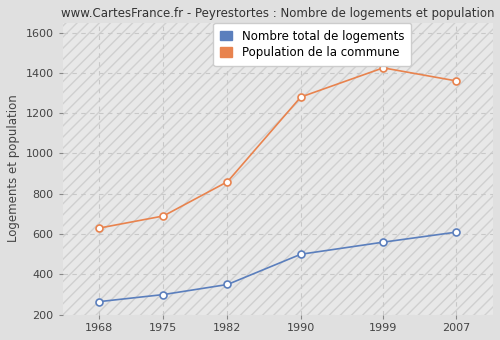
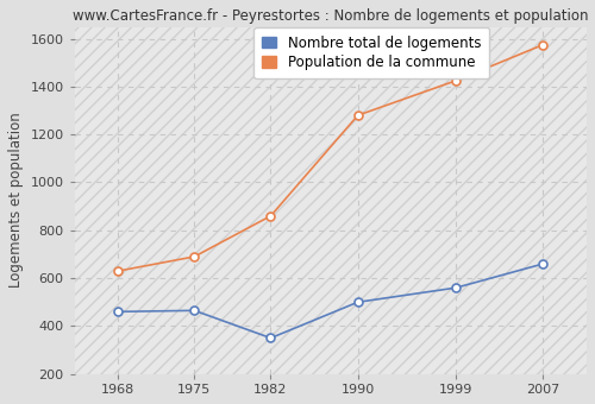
Nombre total de logements/1968: 265 -> 460
Nombre total de logements/1975: 300 -> 465
Nombre total de logements/2007: 610 -> 660
Population de la commune/2007: 1360 -> 1575
